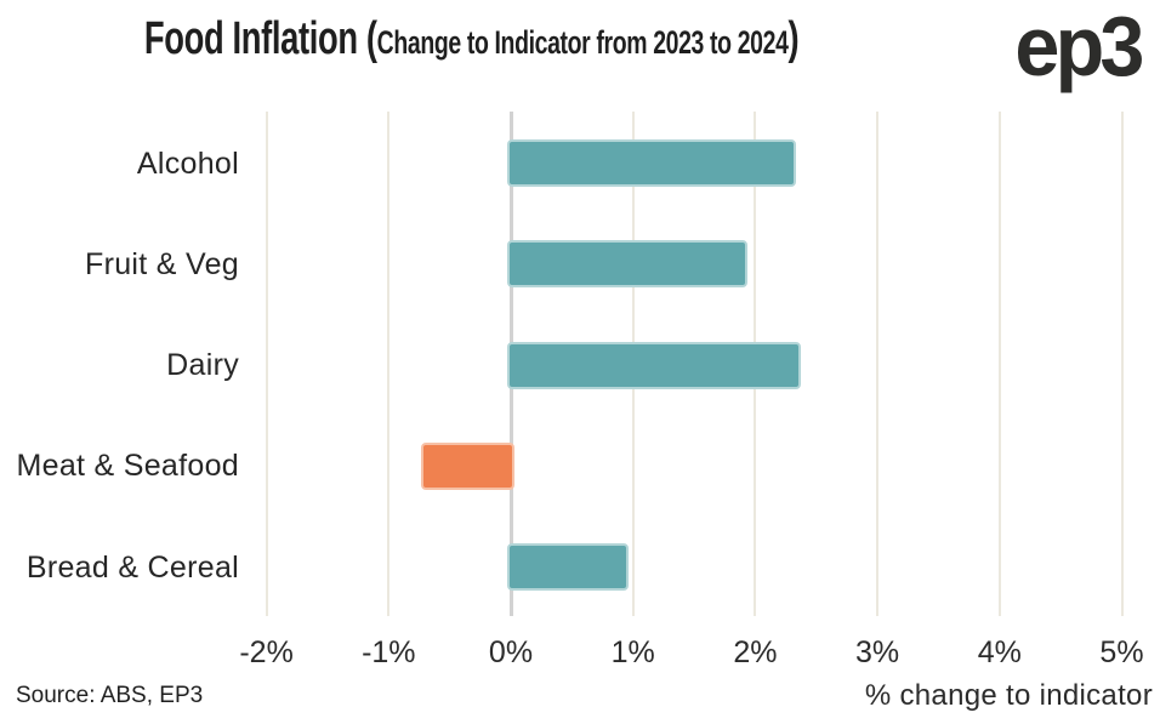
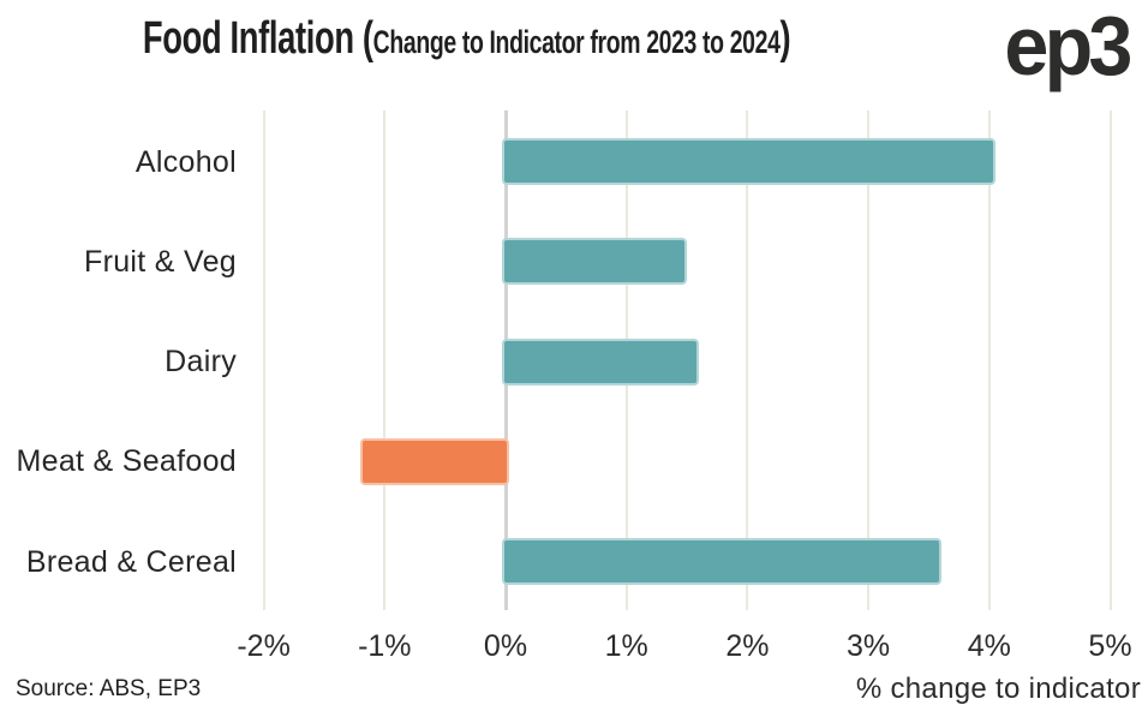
Alcohol: 2.33% -> 4.05%
Fruit & Veg: 1.94% -> 1.50%
Dairy: 2.37% -> 1.60%
Meat & Seafood: -0.73% -> -1.20%
Bread & Cereal: 0.96% -> 3.60%
